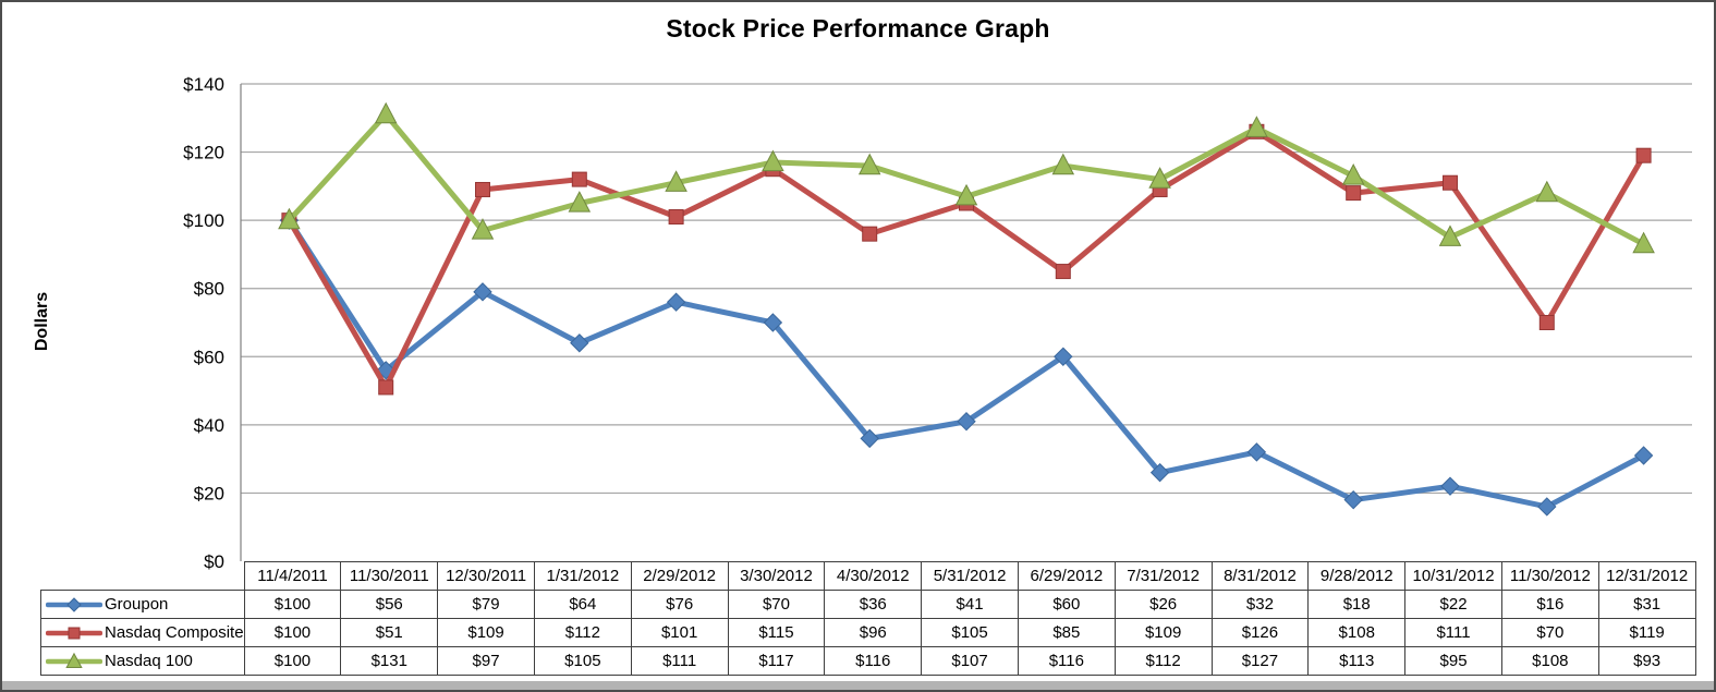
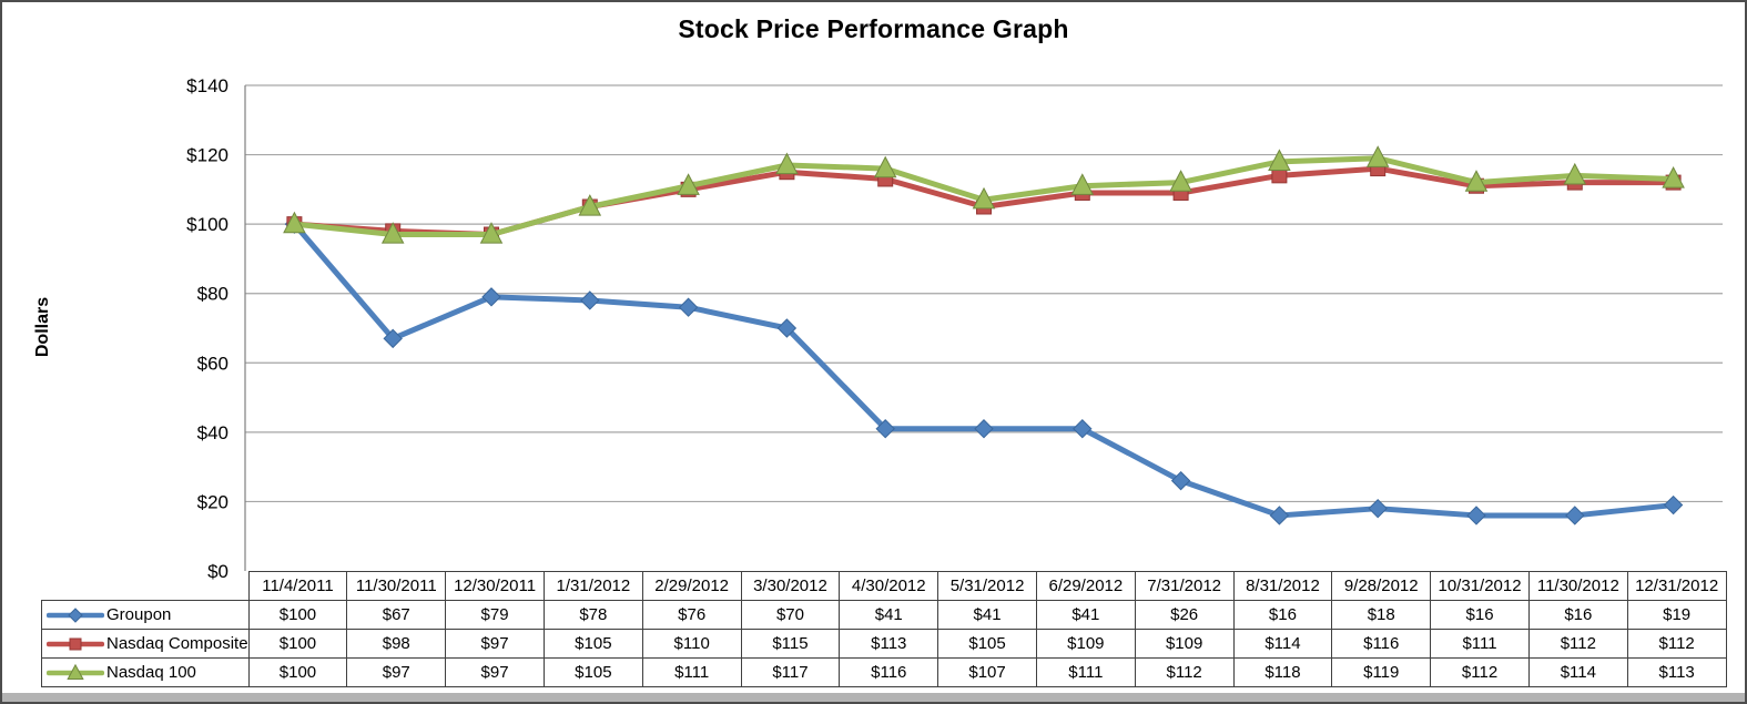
Groupon/11/30/2011: $56 -> $67
Nasdaq Composite/11/30/2011: $51 -> $98
Nasdaq 100/11/30/2011: $131 -> $97
Nasdaq Composite/12/30/2011: $109 -> $97
Groupon/1/31/2012: $64 -> $78
Nasdaq Composite/1/31/2012: $112 -> $105
Nasdaq Composite/2/29/2012: $101 -> $110
Groupon/4/30/2012: $36 -> $41
Nasdaq Composite/4/30/2012: $96 -> $113
Groupon/6/29/2012: $60 -> $41
Nasdaq Composite/6/29/2012: $85 -> $109
Nasdaq 100/6/29/2012: $116 -> $111
Groupon/8/31/2012: $32 -> $16
Nasdaq Composite/8/31/2012: $126 -> $114
Nasdaq 100/8/31/2012: $127 -> $118
Nasdaq Composite/9/28/2012: $108 -> $116
Nasdaq 100/9/28/2012: $113 -> $119
Groupon/10/31/2012: $22 -> $16
Nasdaq 100/10/31/2012: $95 -> $112
Nasdaq Composite/11/30/2012: $70 -> $112
Nasdaq 100/11/30/2012: $108 -> $114
Groupon/12/31/2012: $31 -> $19
Nasdaq Composite/12/31/2012: $119 -> $112
Nasdaq 100/12/31/2012: $93 -> $113
